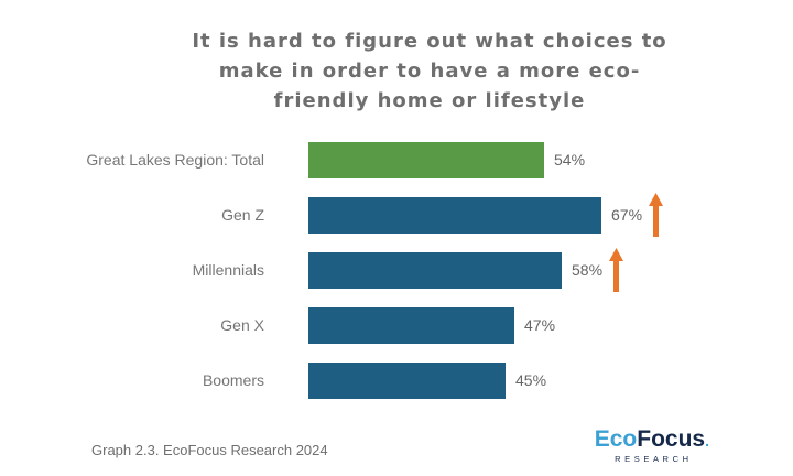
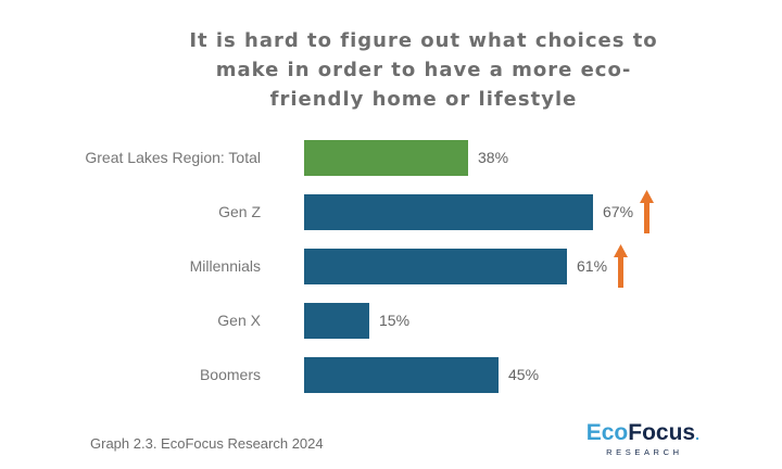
Great Lakes Region: Total: 54% -> 38%
Millennials: 58% -> 61%
Gen X: 47% -> 15%
